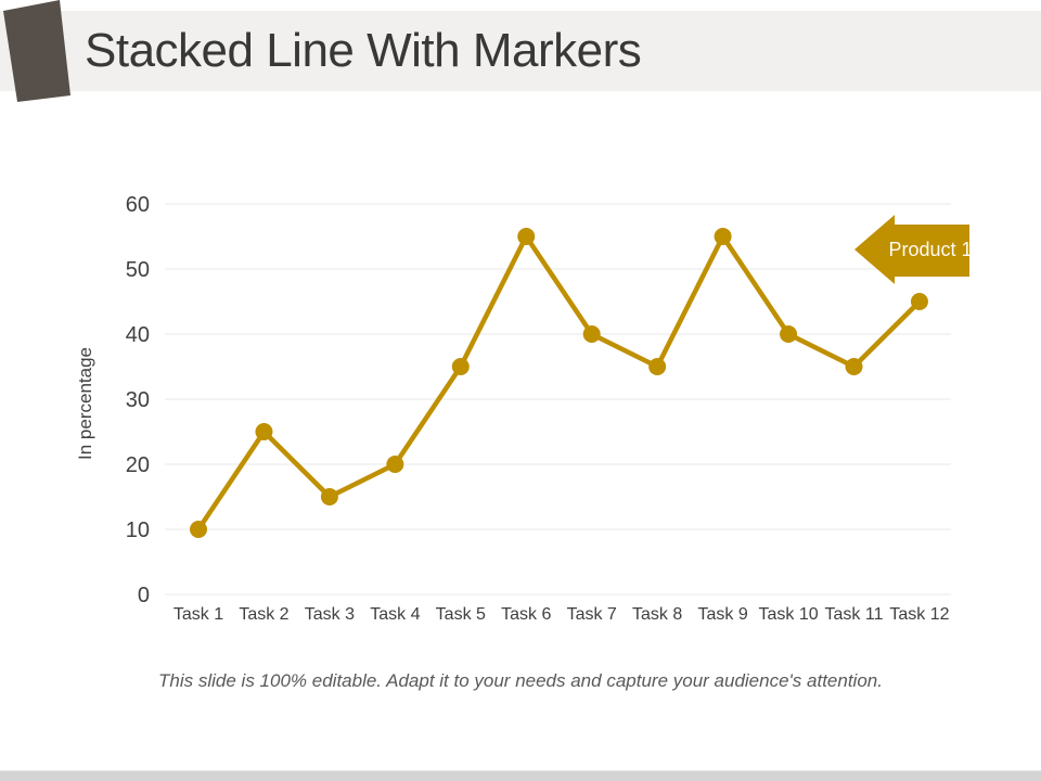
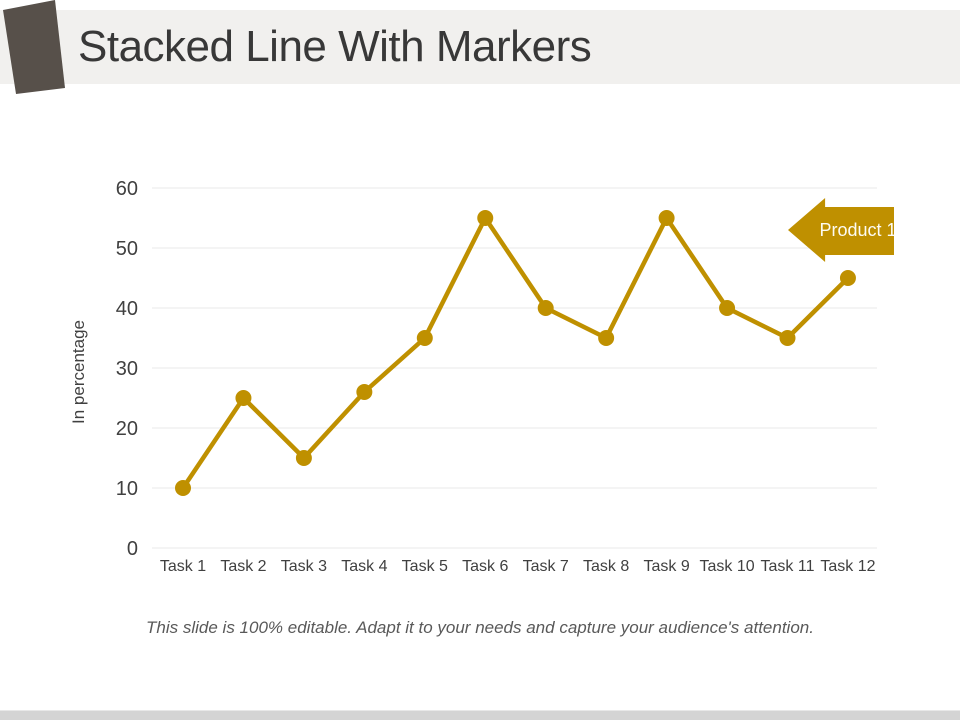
Task 4: 20 -> 26
